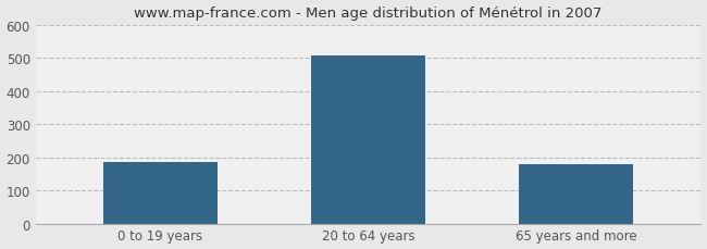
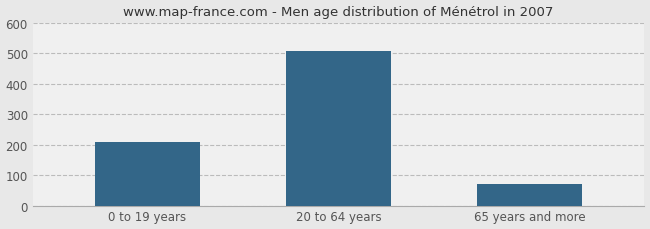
0 to 19 years: 185 -> 210
65 years and more: 180 -> 72
